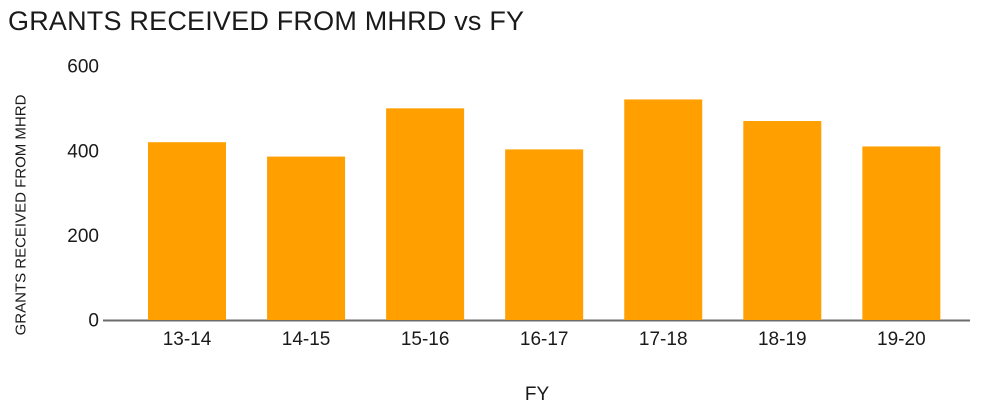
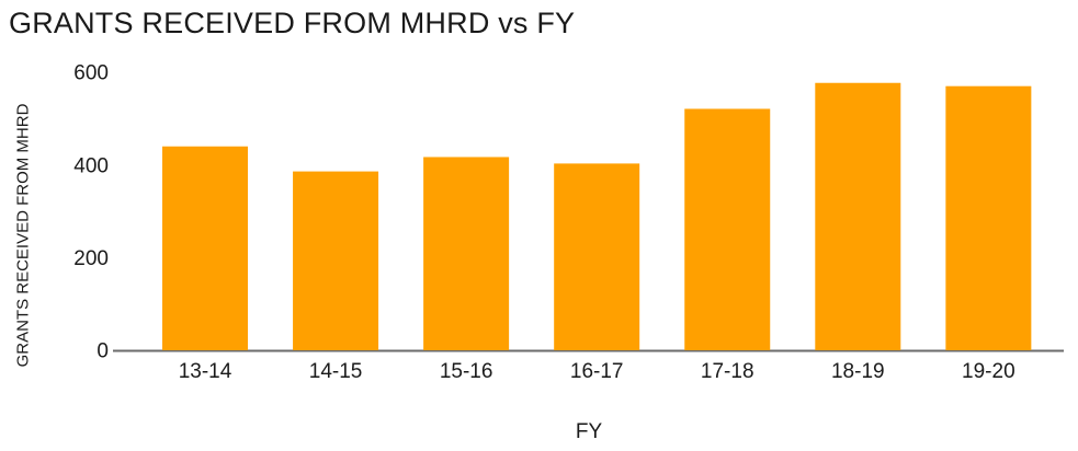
13-14: 420 -> 440
15-16: 500 -> 420
18-19: 470 -> 580
19-20: 410 -> 570
